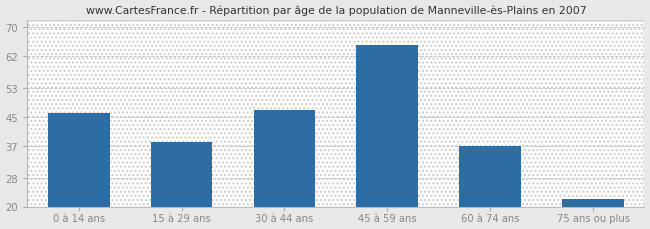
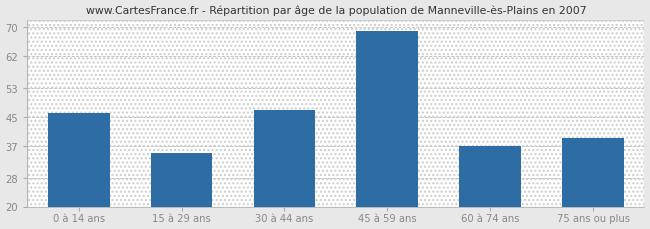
15 à 29 ans: 38 -> 35
45 à 59 ans: 65 -> 69
75 ans ou plus: 22 -> 39
